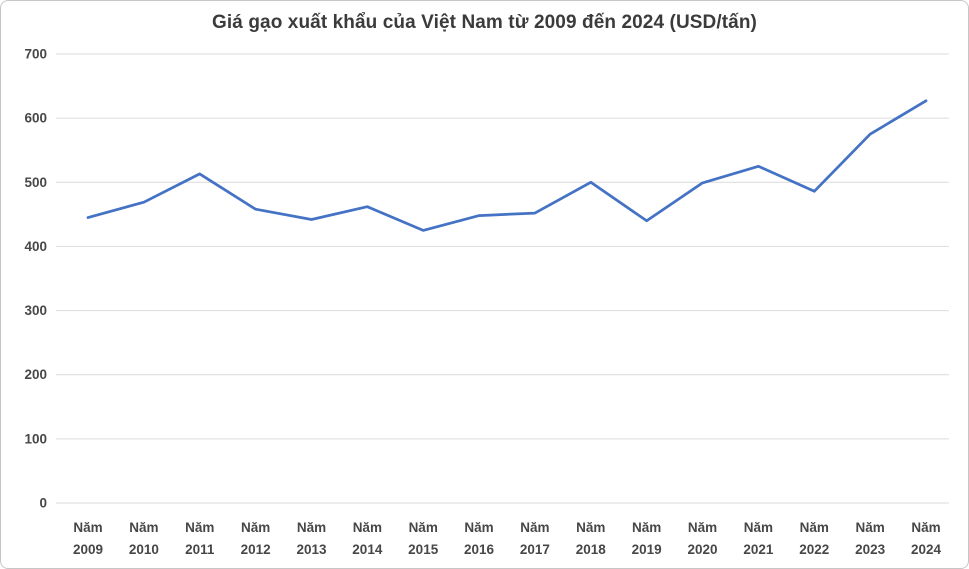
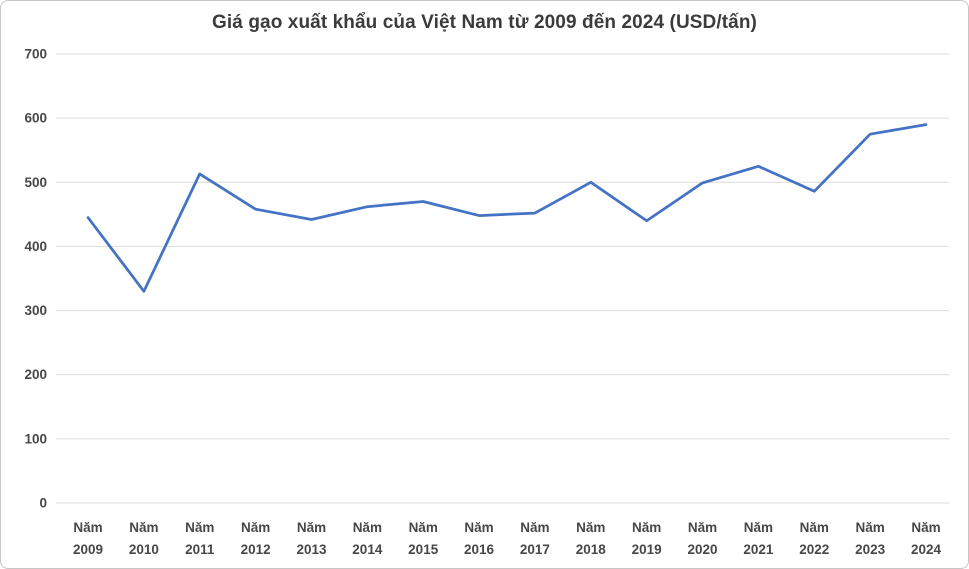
Năm 2010: 470 -> 330
Năm 2015: 420 -> 470
Năm 2024: 630 -> 590
